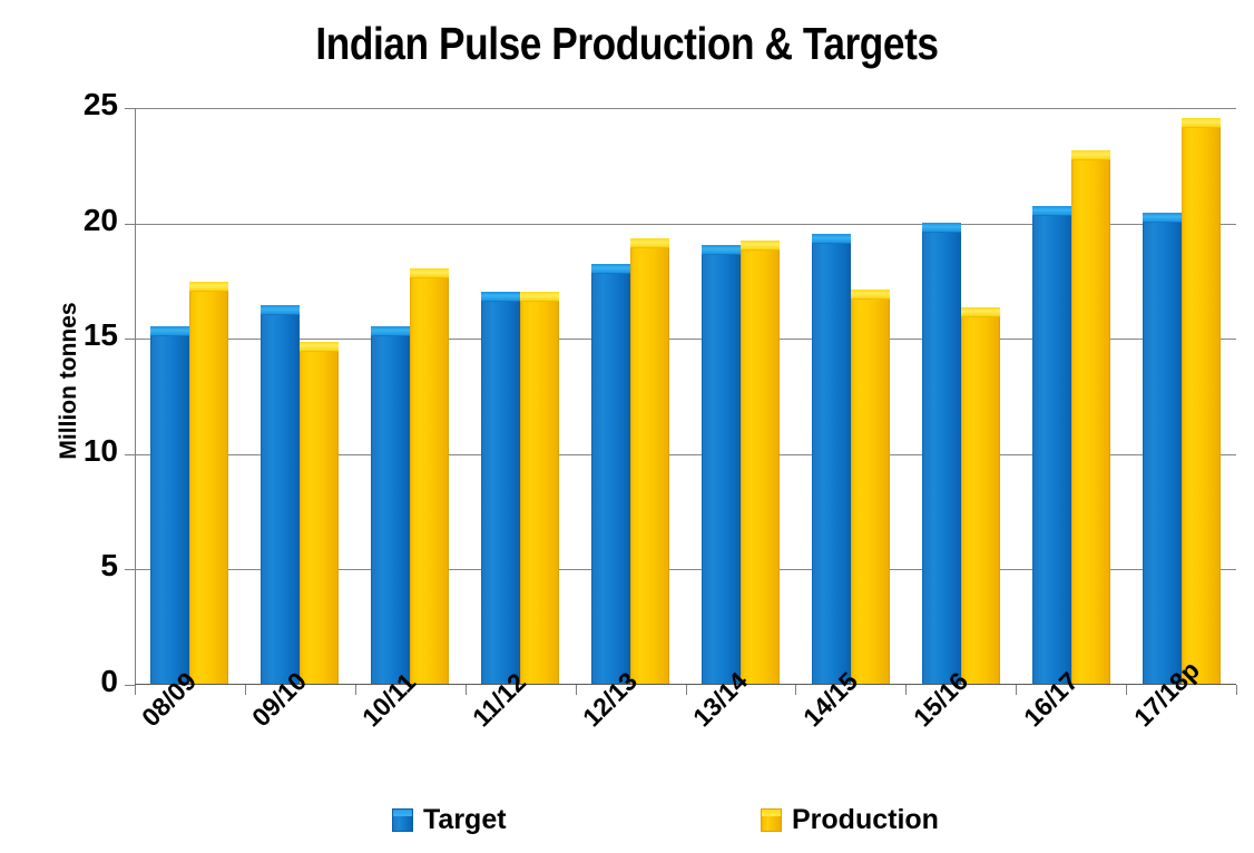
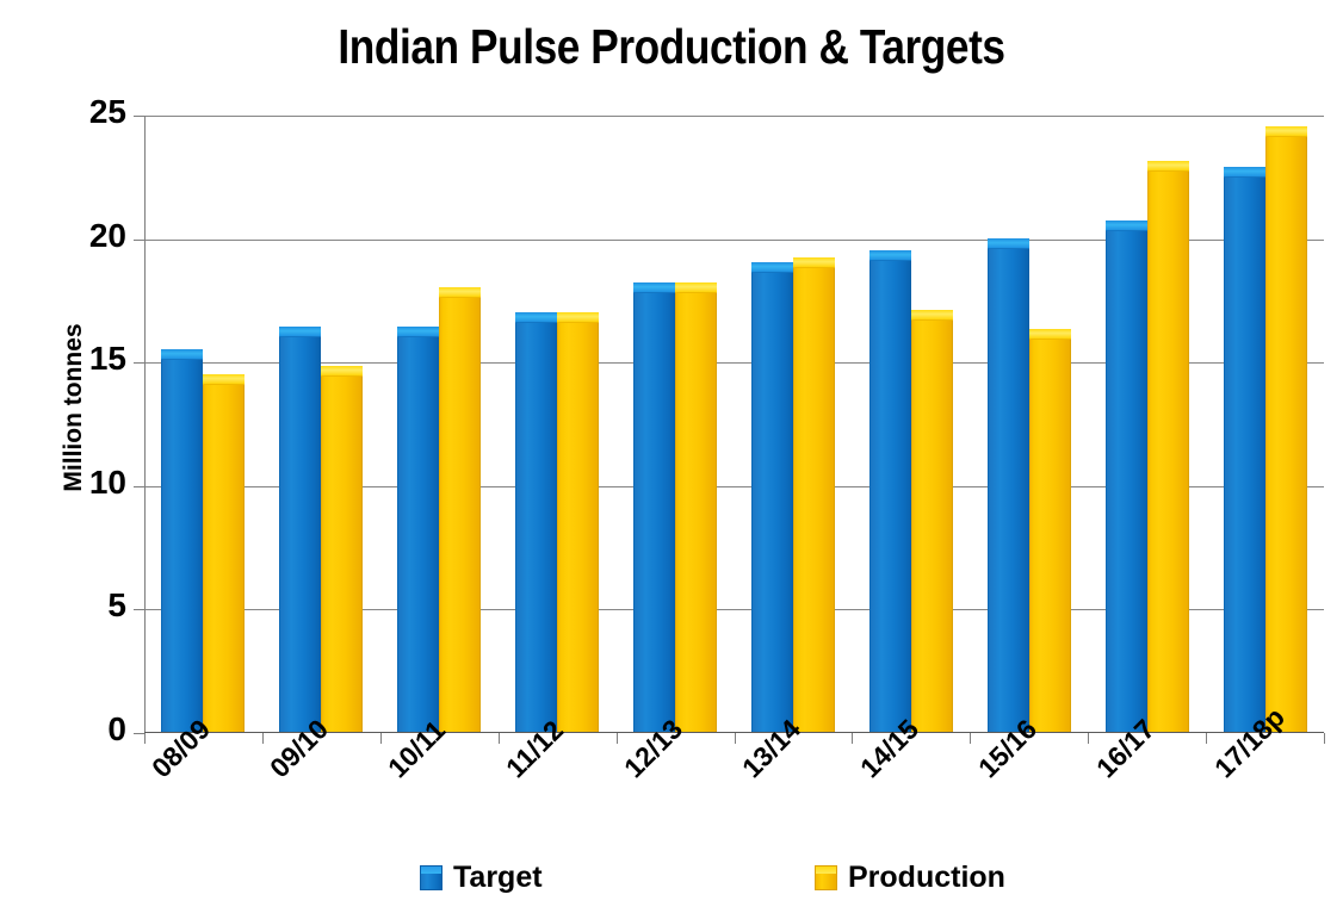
Production/08/09: 17.4 -> 14.5
Target/10/11: 15.5 -> 16.4
Production/12/13: 19.3 -> 18.2
Target/17/18p: 20.4 -> 22.9
